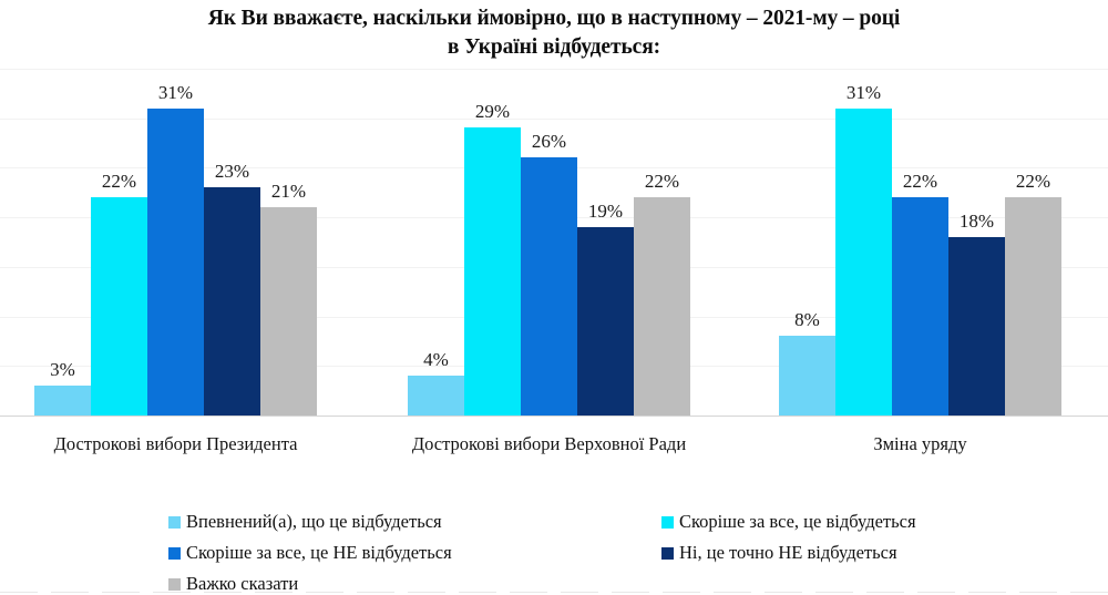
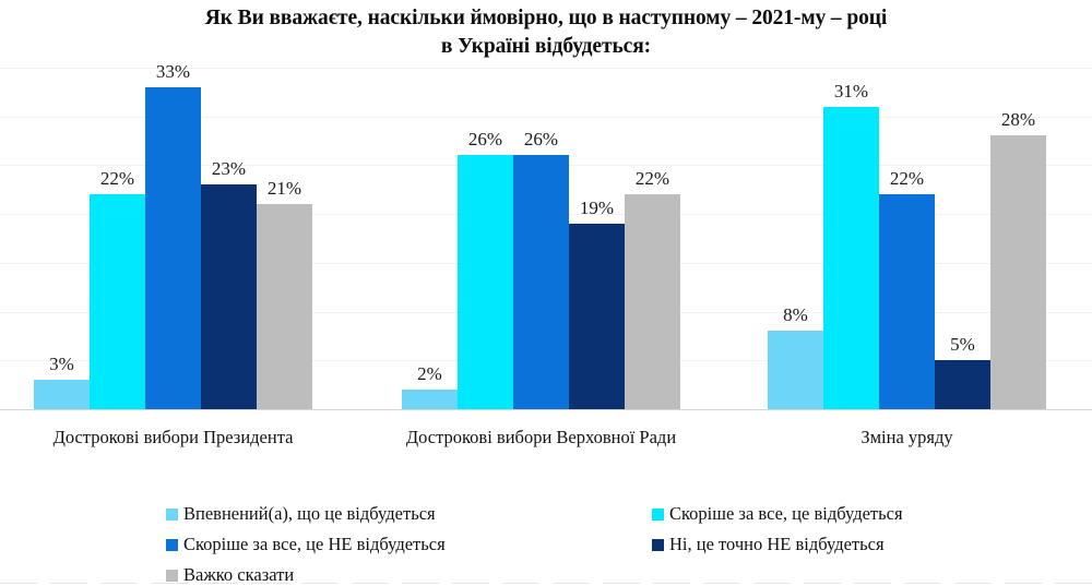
Скоріше за все, це НЕ відбудеться/Дострокові вибори Президента: 31% -> 33%
Впевнений(а), що це відбудеться/Дострокові вибори Верховної Ради: 4% -> 2%
Скоріше за все, це відбудеться/Дострокові вибори Верховної Ради: 29% -> 26%
Ні, це точно НЕ відбудеться/Зміна уряду: 18% -> 5%
Важко сказати/Зміна уряду: 22% -> 28%
